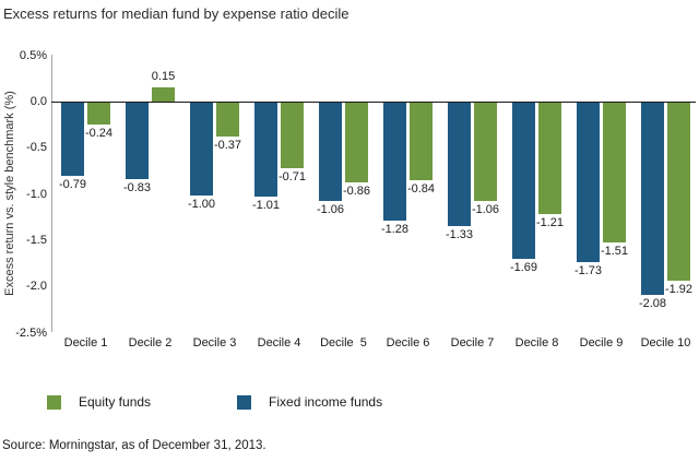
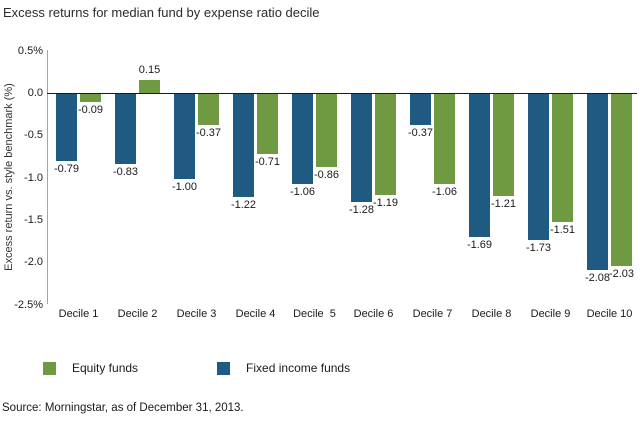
Equity funds/Decile 1: -0.24 -> -0.09
Fixed income funds/Decile 4: -1.01 -> -1.22
Equity funds/Decile 6: -0.84 -> -1.19
Fixed income funds/Decile 7: -1.33 -> -0.37
Equity funds/Decile 10: -1.92 -> -2.03
